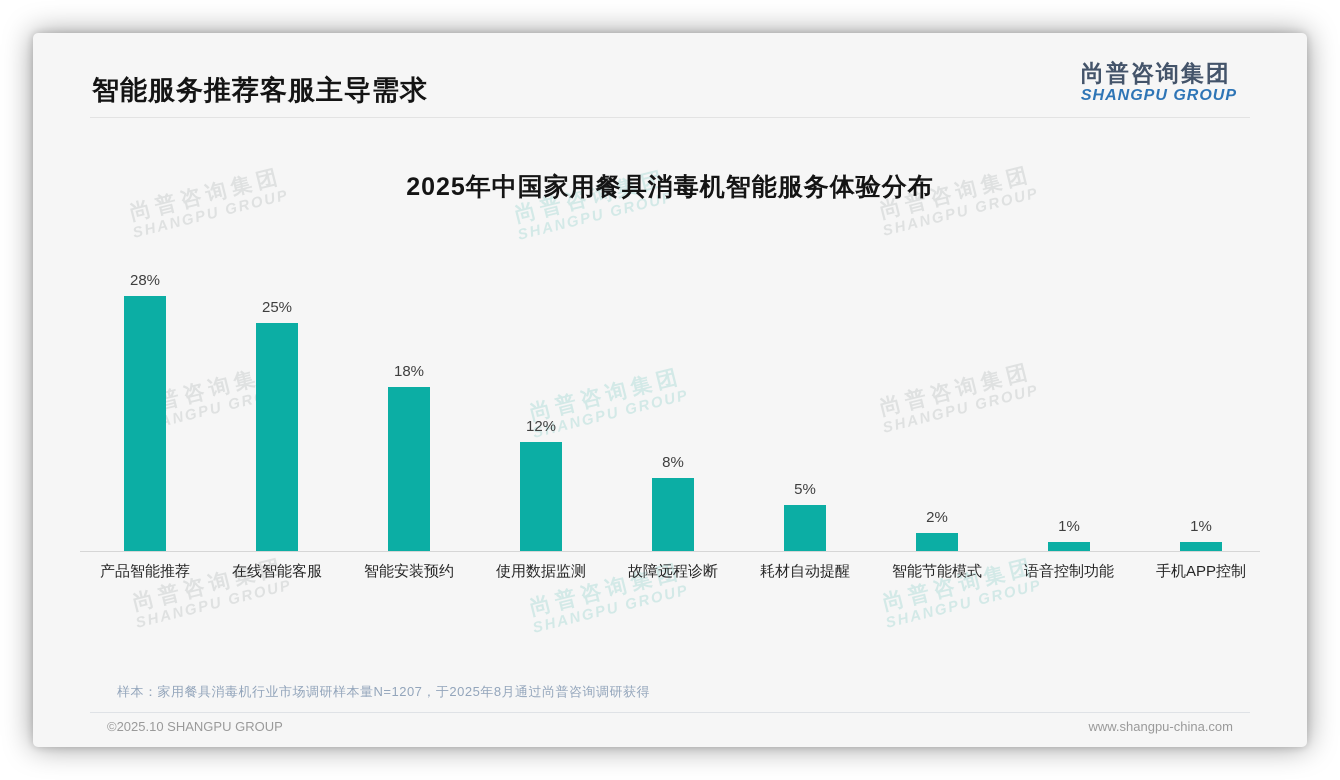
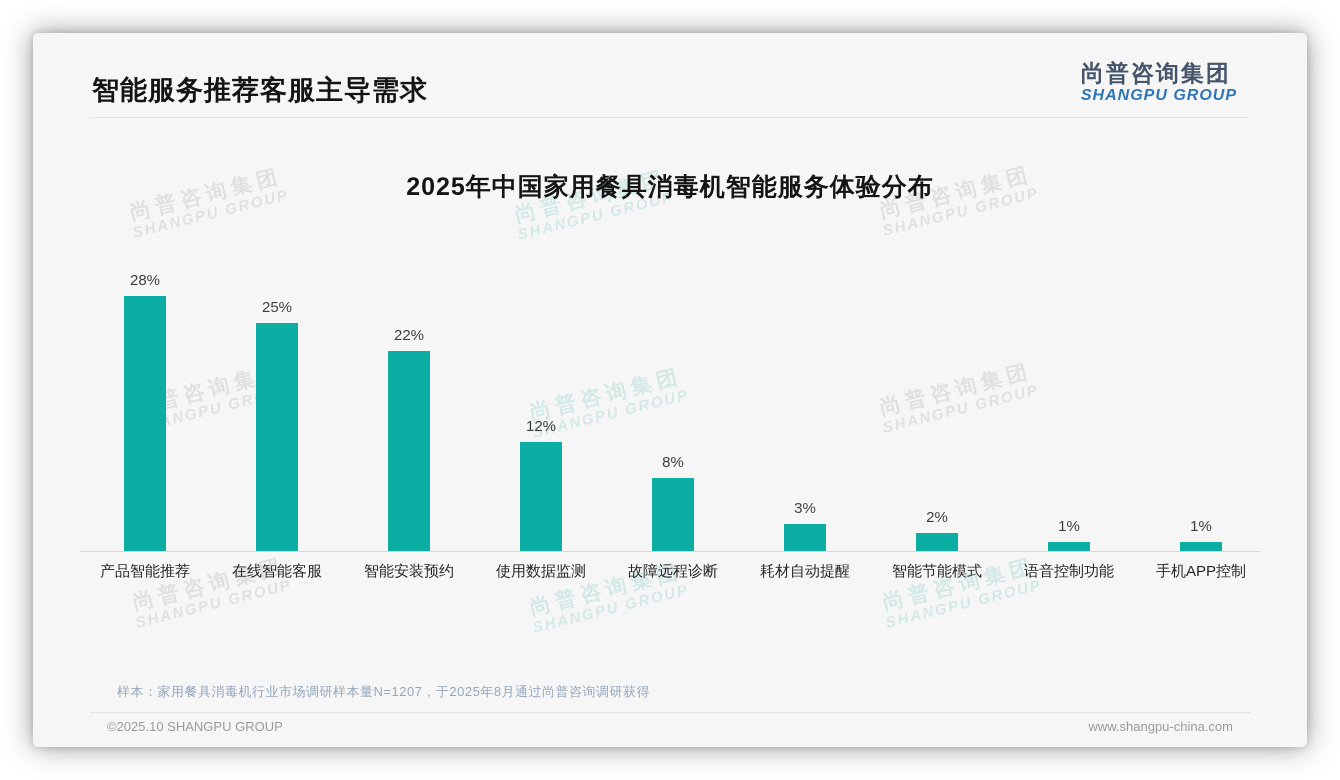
智能安装预约: 18% -> 22%
耗材自动提醒: 5% -> 3%
